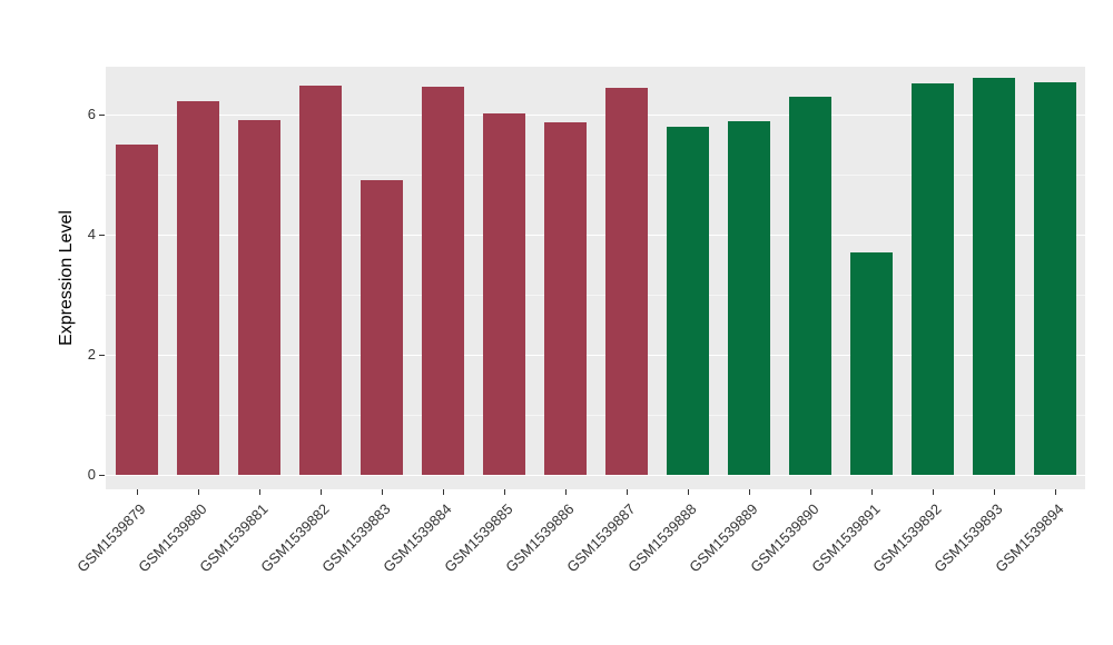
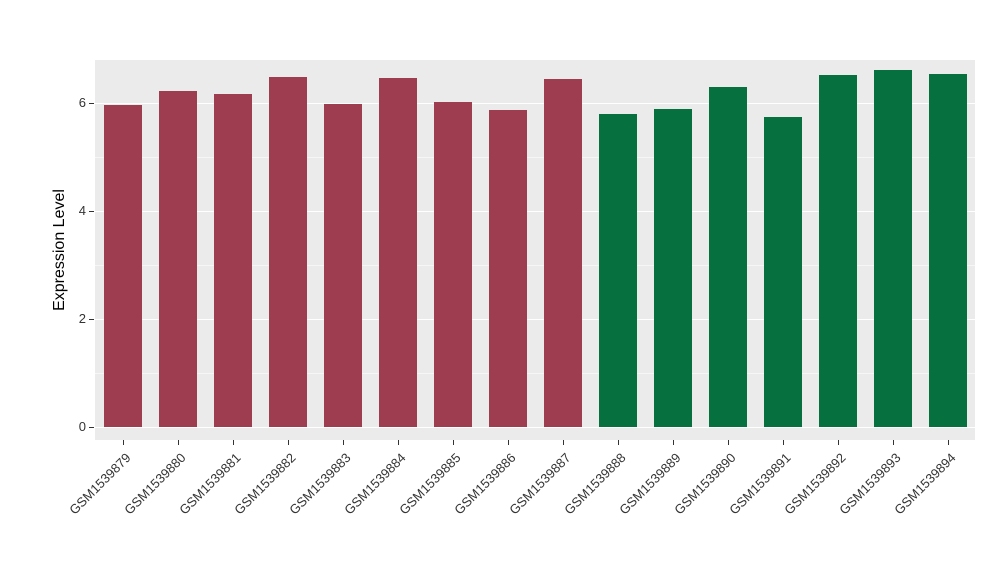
GSM1539879: 5.5 -> 6.0
GSM1539881: 5.9 -> 6.2
GSM1539883: 4.9 -> 6.0
GSM1539891: 3.7 -> 5.7
